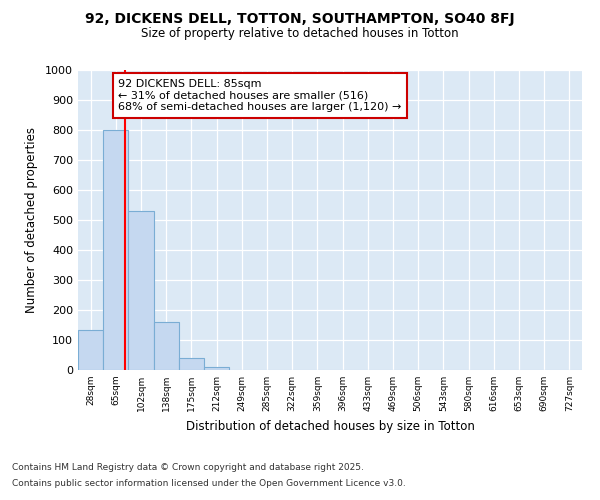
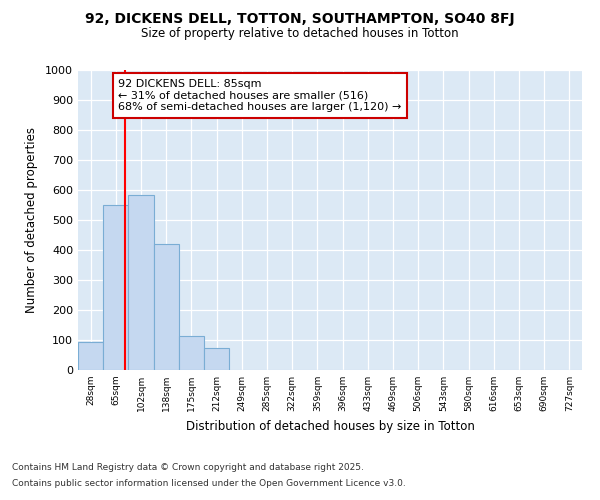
28sqm: 135 -> 95
65sqm: 800 -> 550
102sqm: 530 -> 585
138sqm: 160 -> 420
175sqm: 40 -> 115
212sqm: 10 -> 75
